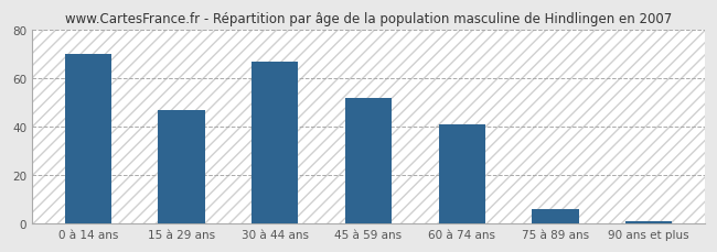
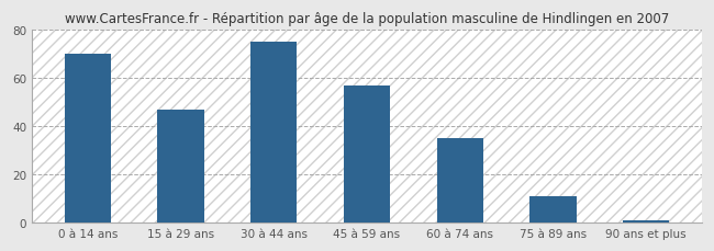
30 à 44 ans: 67 -> 75
45 à 59 ans: 52 -> 57
60 à 74 ans: 41 -> 35
75 à 89 ans: 6 -> 11
